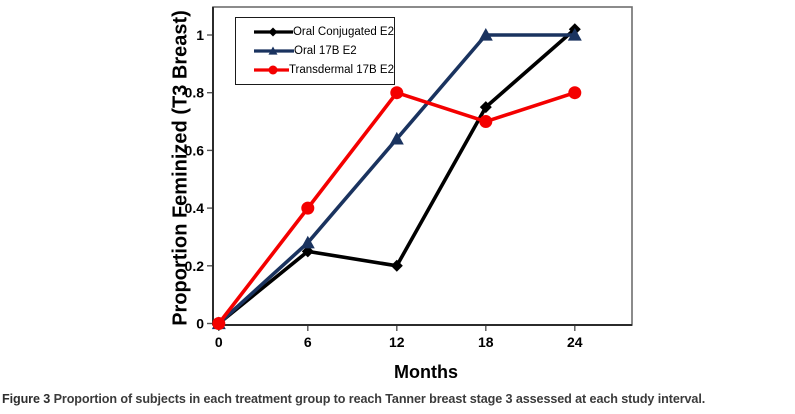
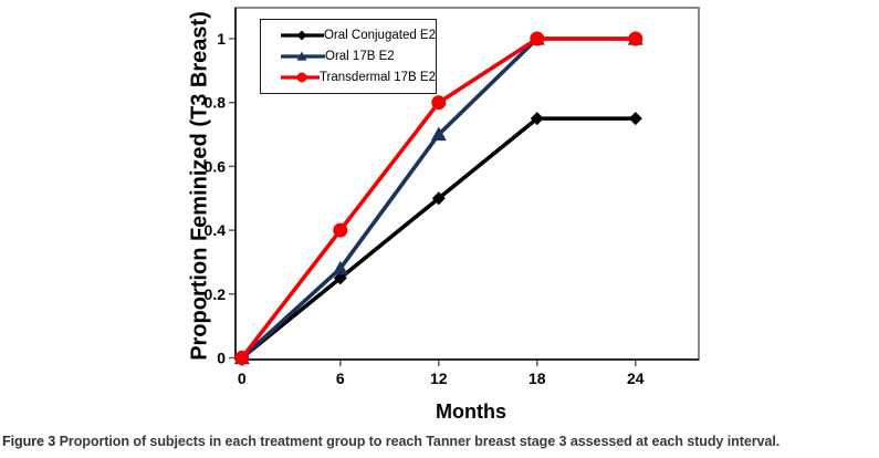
Oral Conjugated E2/12: 0.20 -> 0.50
Oral 17B E2/12: 0.64 -> 0.70
Transdermal 17B E2/18: 0.7 -> 1.0
Oral Conjugated E2/24: 1.02 -> 0.75
Transdermal 17B E2/24: 0.8 -> 1.0
